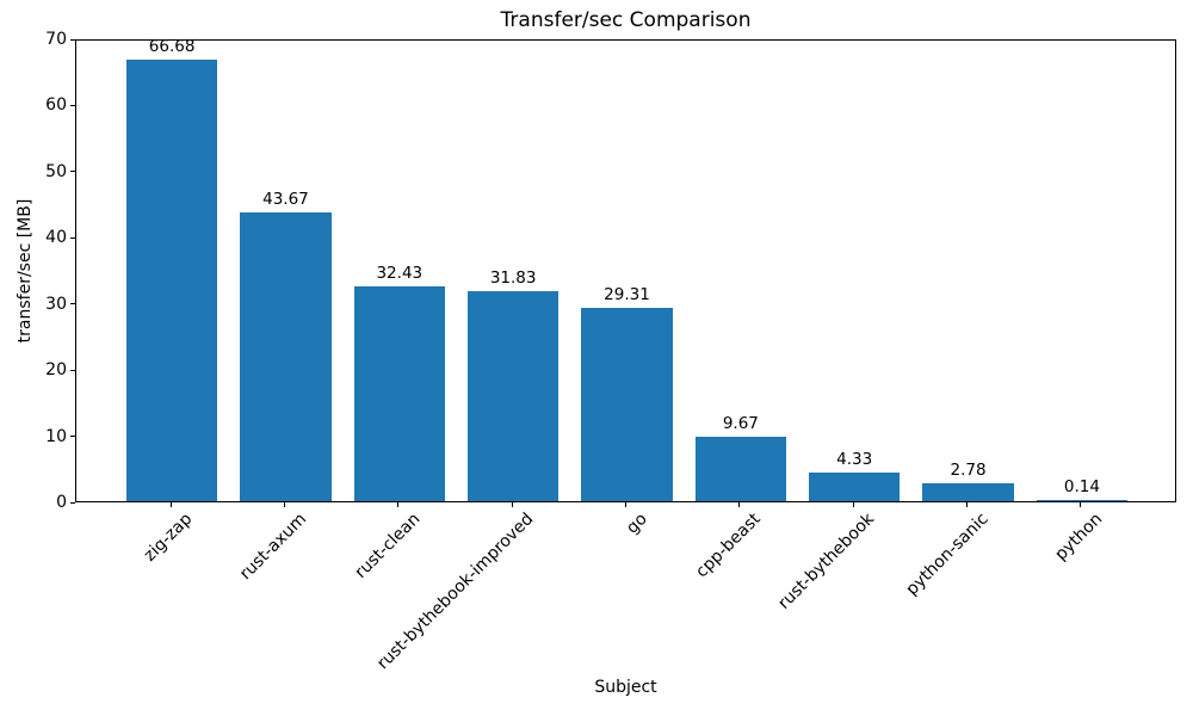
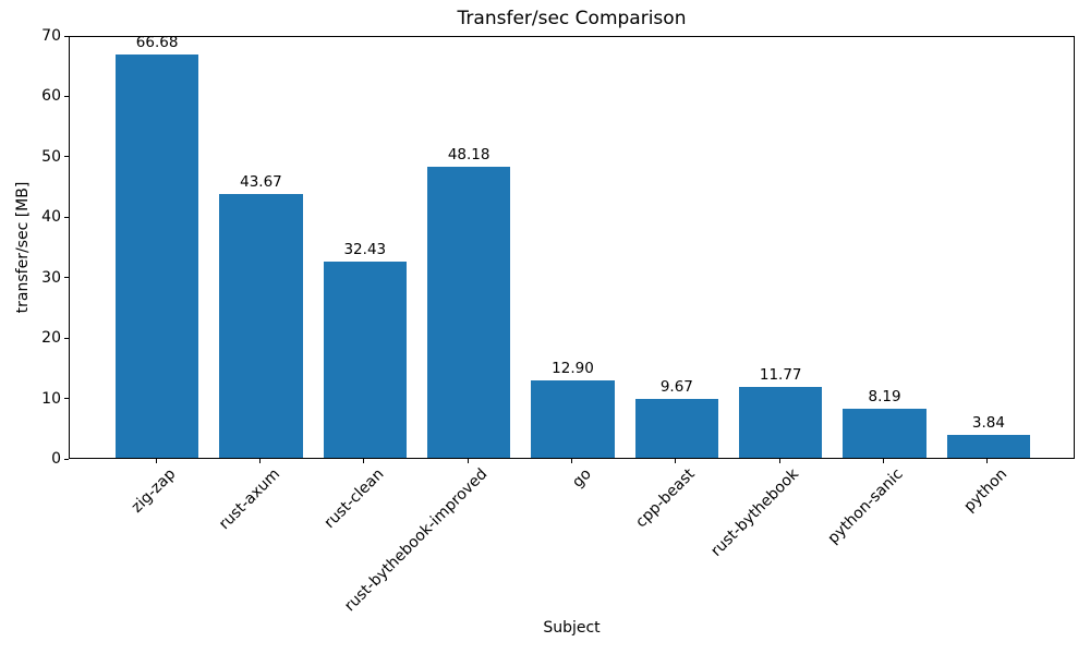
rust-bythebook-improved: 31.83 -> 48.18
go: 29.31 -> 12.90
rust-bythebook: 4.33 -> 11.77
python-sanic: 2.78 -> 8.19
python: 0.14 -> 3.84
